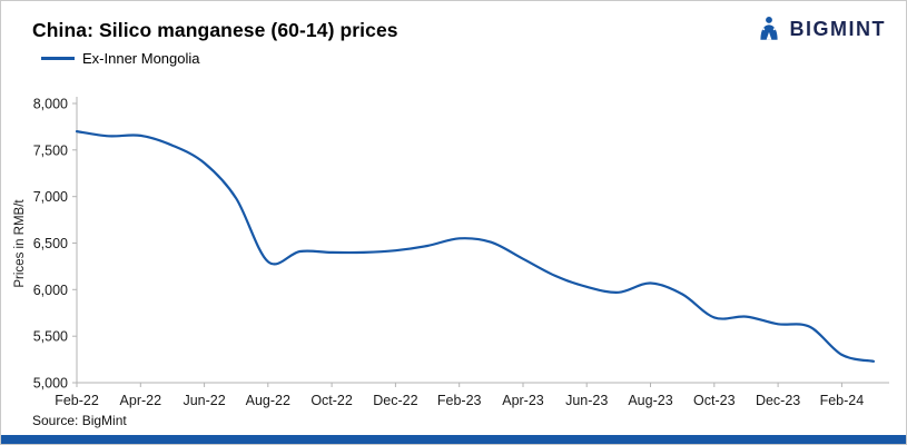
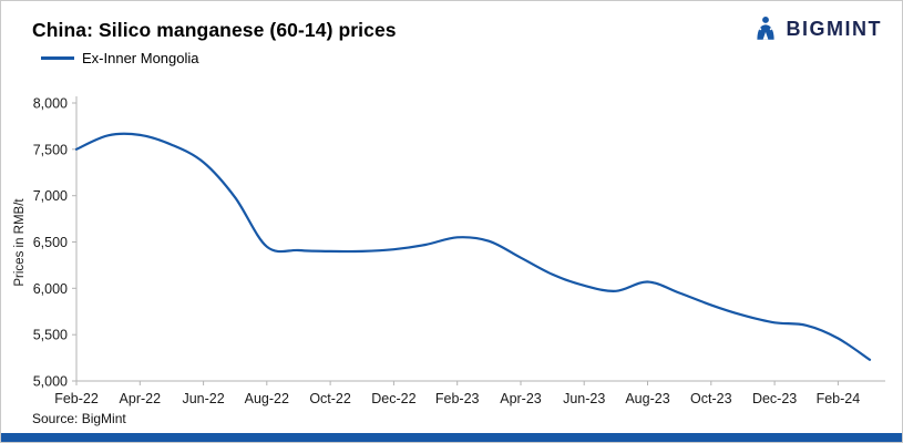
Feb-22: 7700 -> 7500
Aug-22: 6300 -> 6400
Oct-23: 5700 -> 5800
Feb-24: 5300 -> 5500
